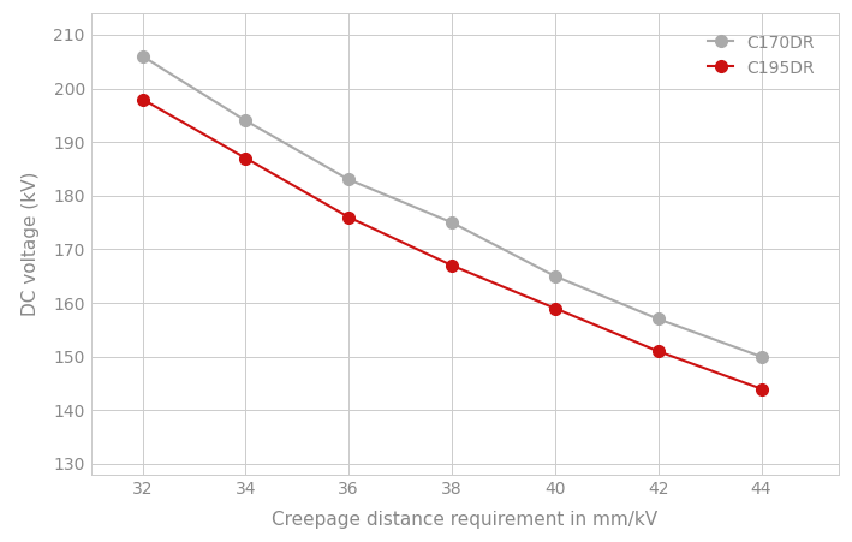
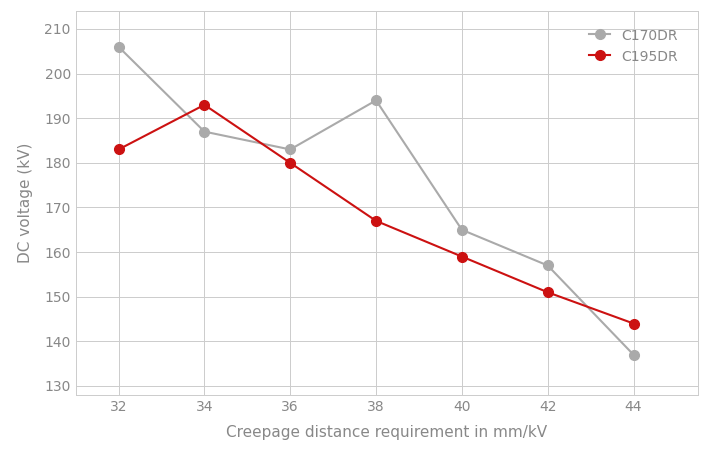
C195DR/32: 198 -> 183
C170DR/34: 194 -> 187
C195DR/34: 187 -> 193
C195DR/36: 176 -> 180
C170DR/38: 175 -> 194
C170DR/44: 150 -> 137
